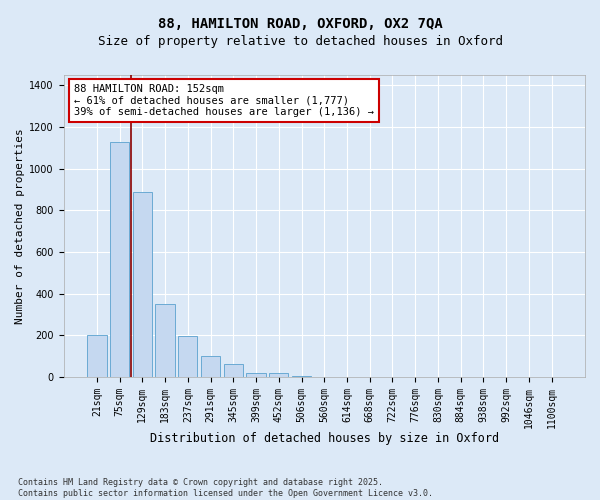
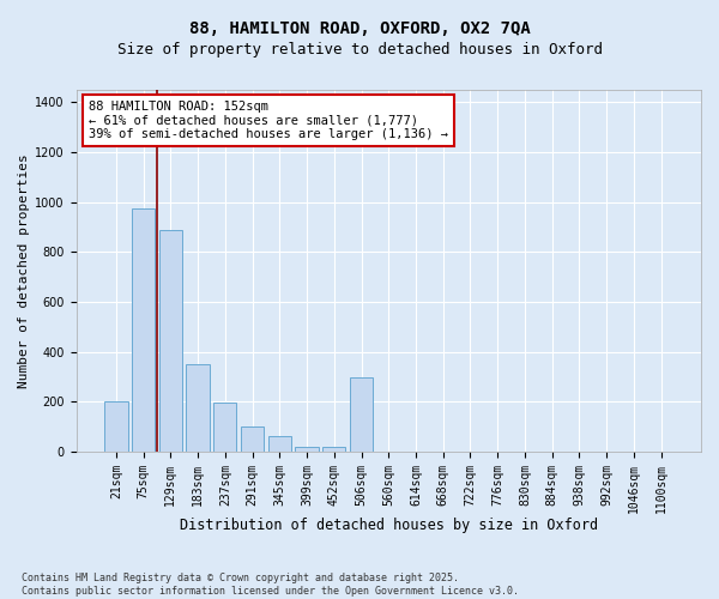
75sqm: 1130 -> 975
506sqm: 5 -> 300
